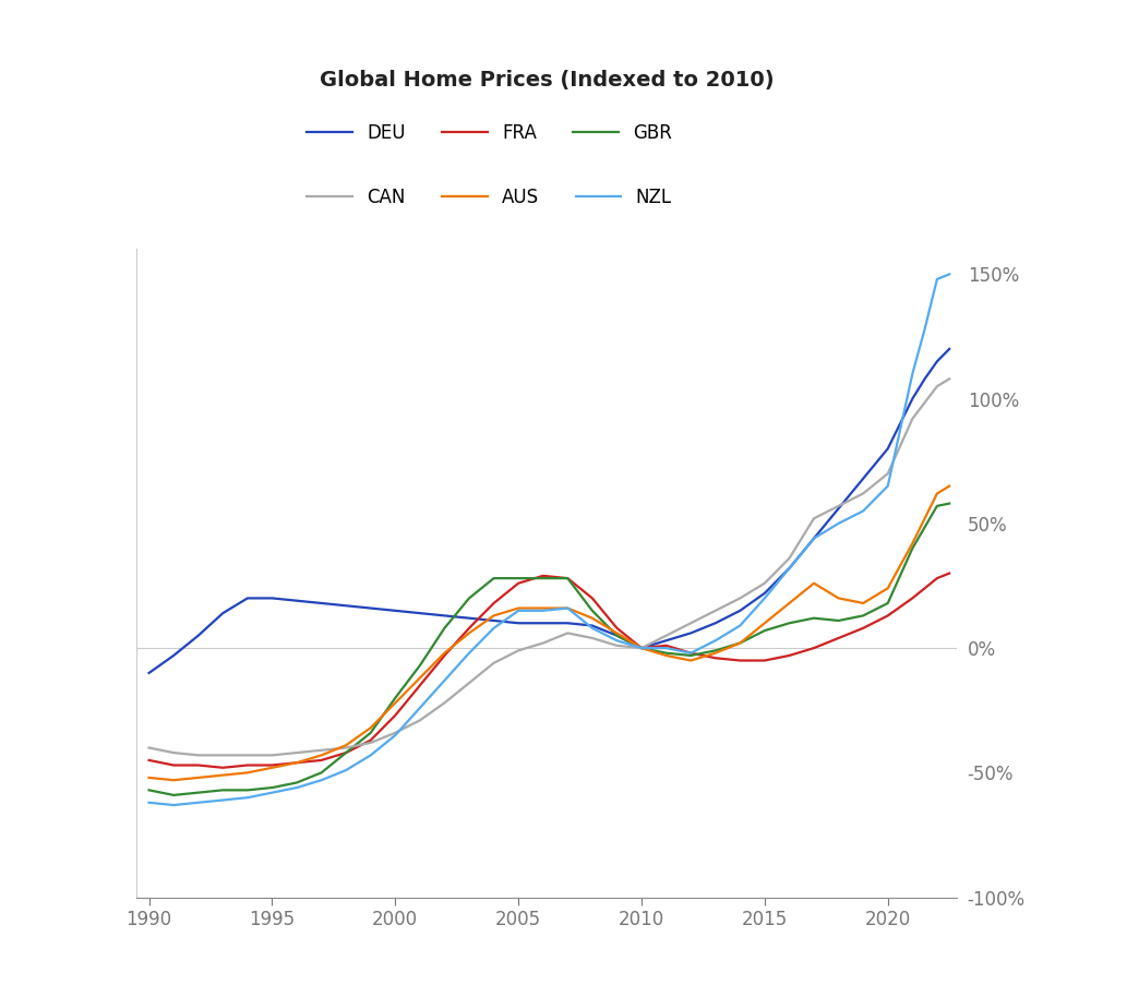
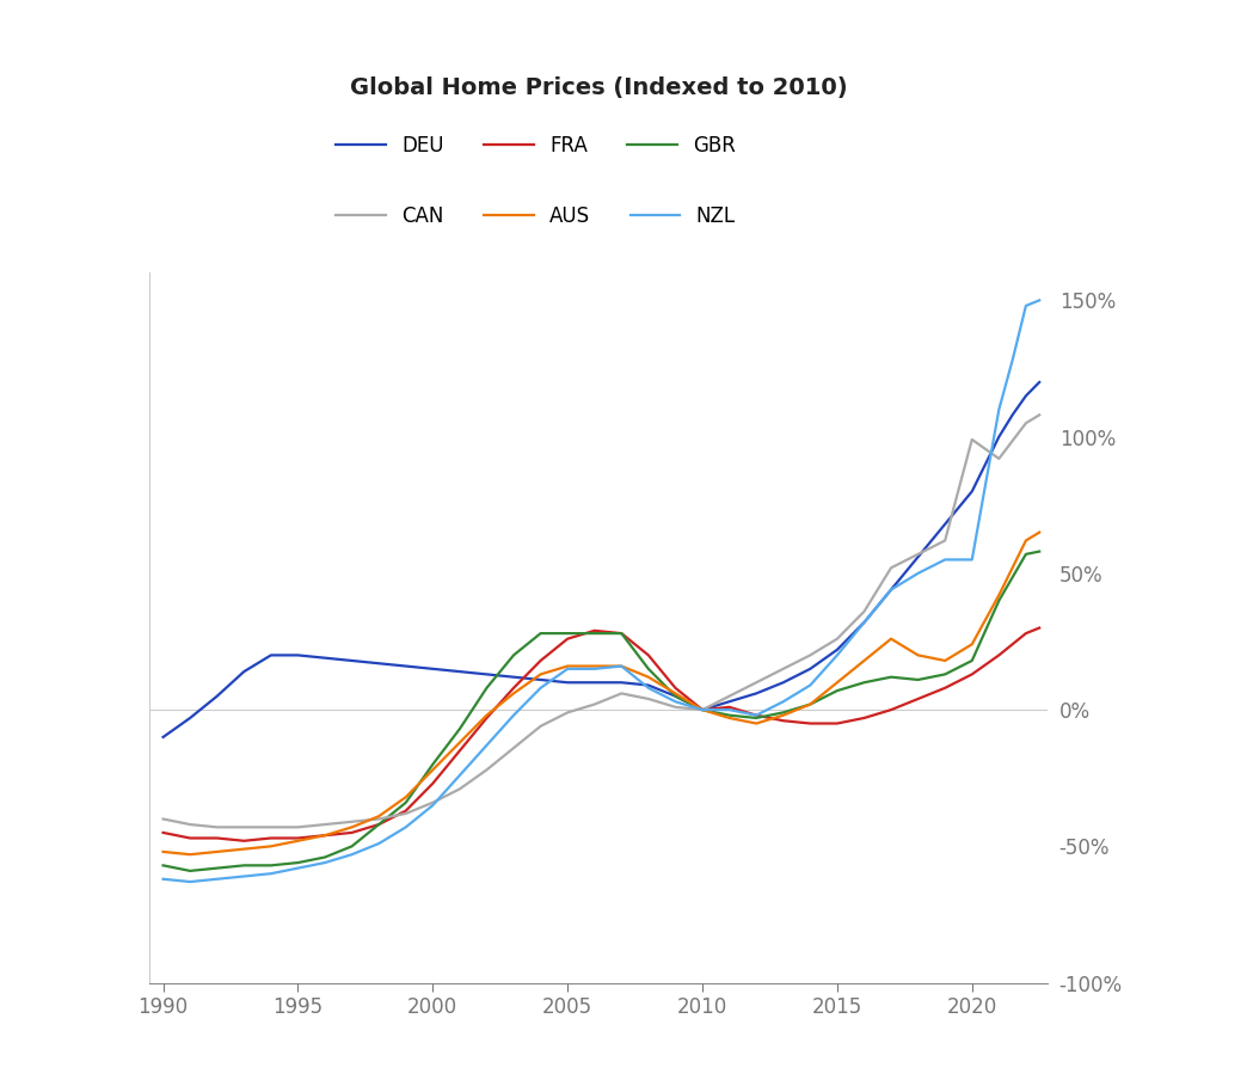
CAN/2020: 70% -> 99%
NZL/2020: 65% -> 55%
